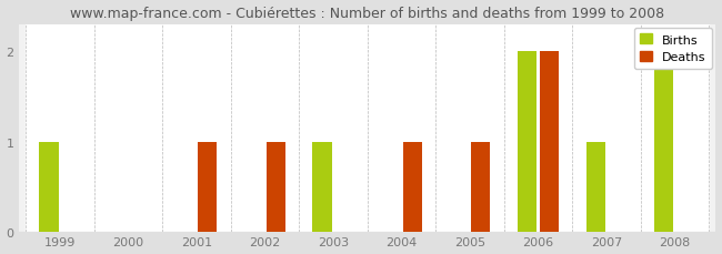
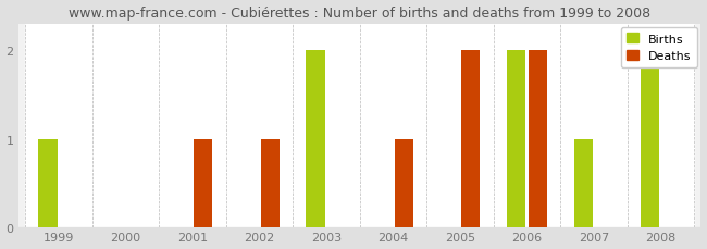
Births/2003: 1 -> 2
Deaths/2005: 1 -> 2
